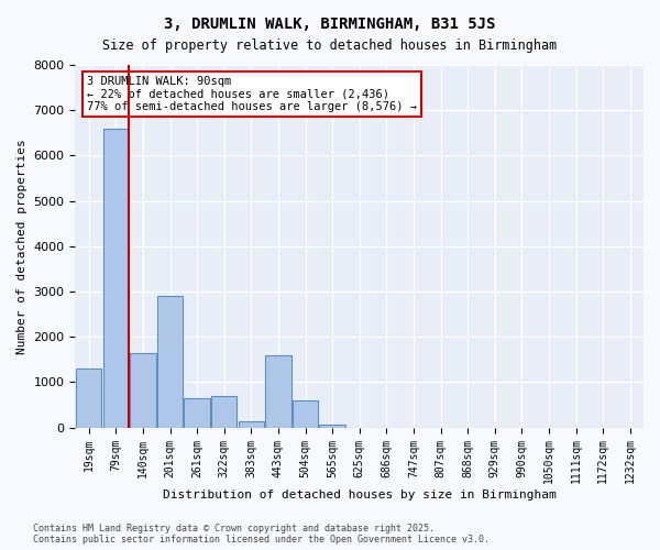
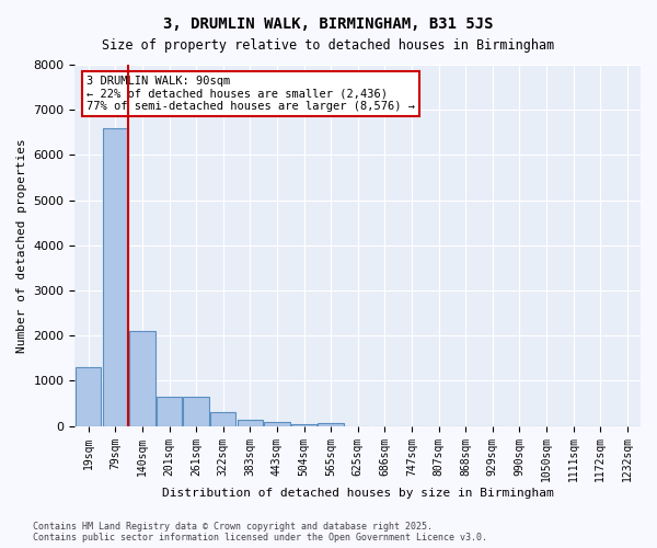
140sqm: 1650 -> 2100
201sqm: 2900 -> 650
322sqm: 700 -> 300
443sqm: 1600 -> 90
504sqm: 600 -> 40
